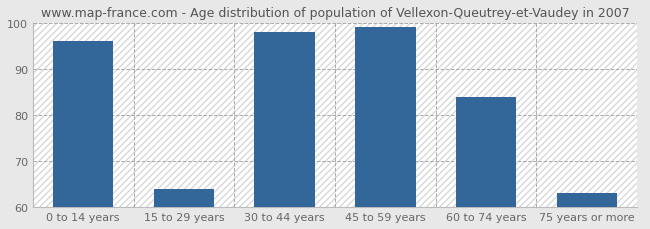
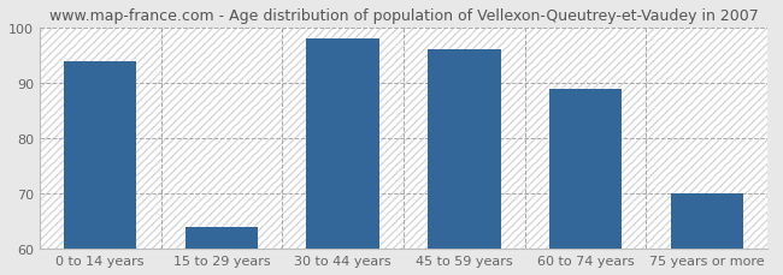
0 to 14 years: 96 -> 94
45 to 59 years: 99 -> 96
60 to 74 years: 84 -> 89
75 years or more: 63 -> 70
